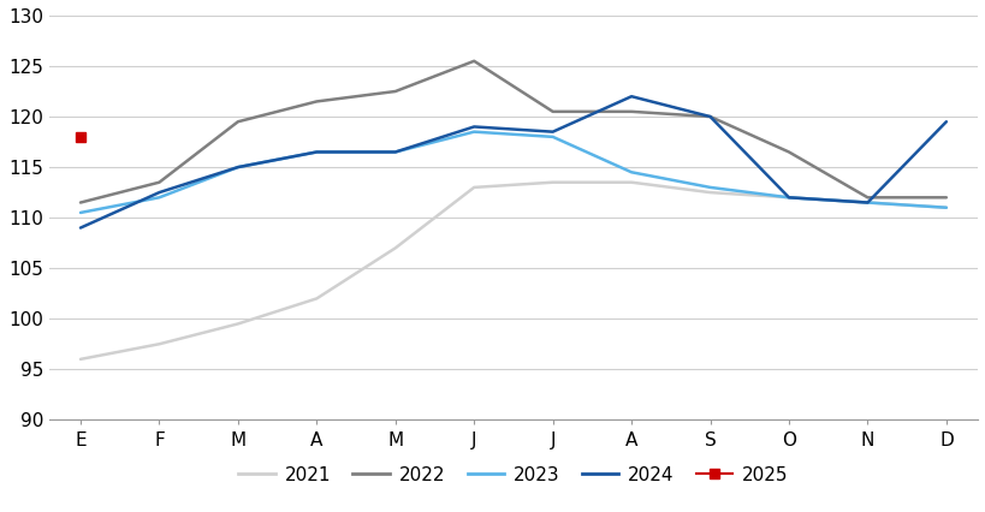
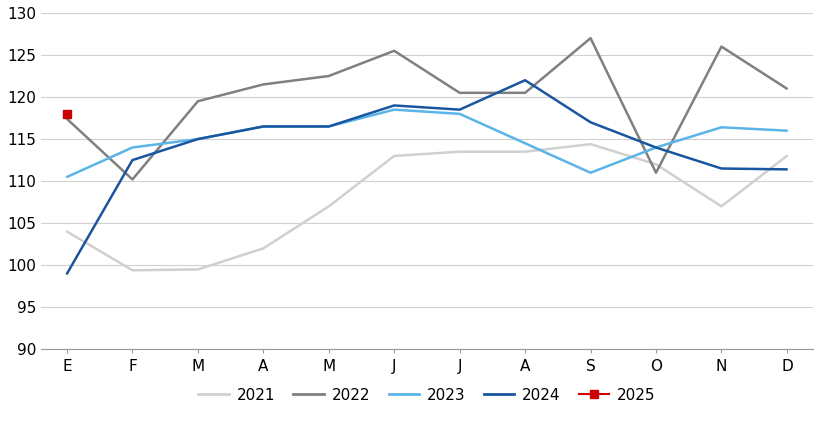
2021/E: 96.0 -> 104.0
2022/E: 111.5 -> 117.4
2024/E: 109.0 -> 99.0
2021/F: 97.5 -> 99.4
2022/F: 113.5 -> 110.2
2023/F: 112.0 -> 114.0
2021/S: 112.5 -> 114.4
2022/S: 120.0 -> 127.0
2023/S: 113.0 -> 111.0
2024/S: 120.0 -> 117.0
2022/O: 116.5 -> 111.0
2023/O: 112.0 -> 114.0
2024/O: 112.0 -> 114.0
2021/N: 111.5 -> 107.0
2022/N: 112.0 -> 126.0
2023/N: 111.5 -> 116.4
2021/D: 111.0 -> 113.0
2022/D: 112.0 -> 121.0
2023/D: 111.0 -> 116.0
2024/D: 119.5 -> 111.4
